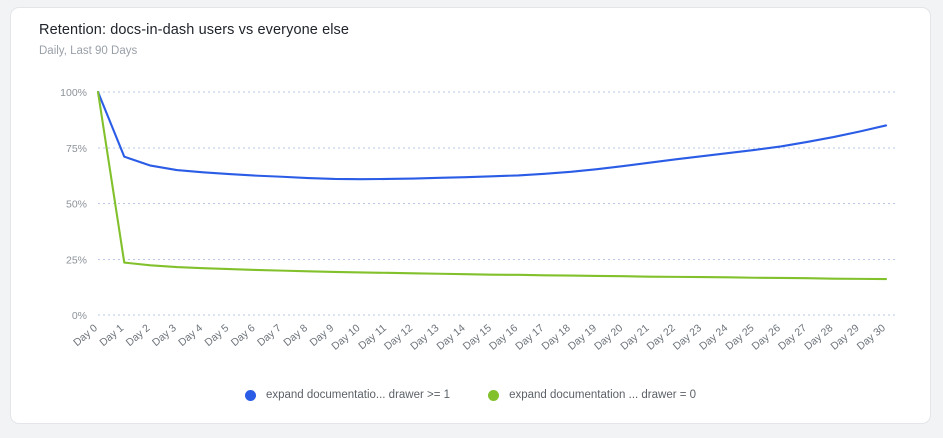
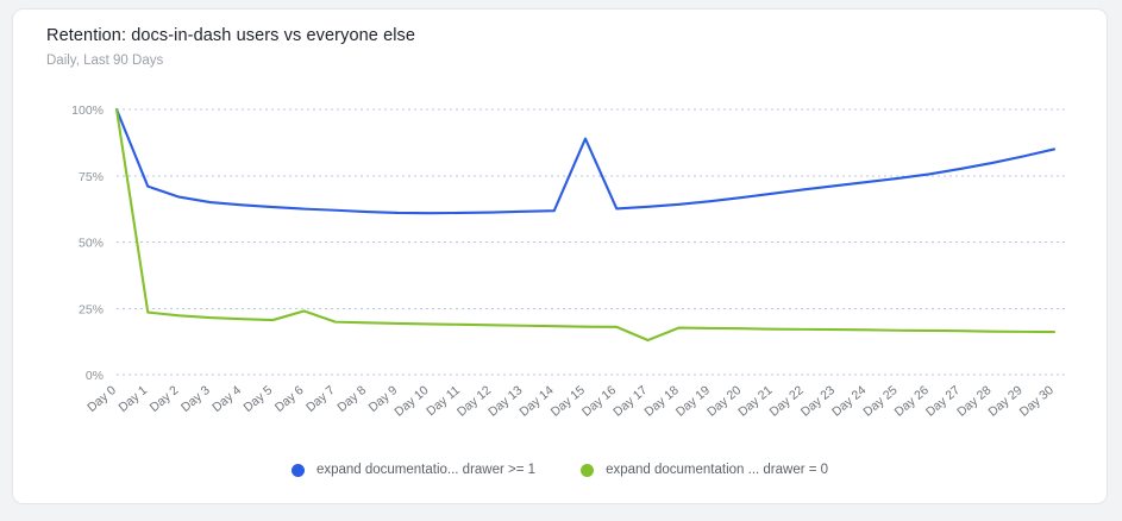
expand documentation ... drawer = 0/Day 6: 20% -> 24%
expand documentatio... drawer >= 1/Day 15: 62% -> 89%
expand documentation ... drawer = 0/Day 17: 18% -> 13%
